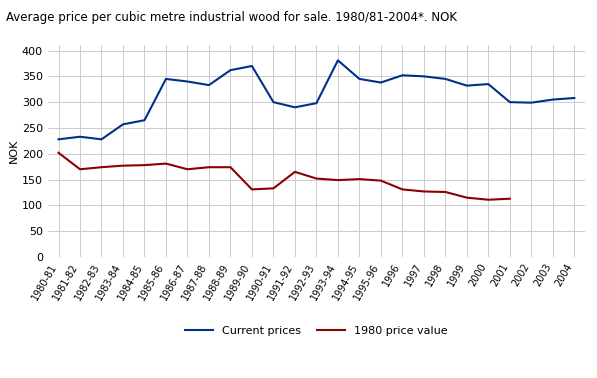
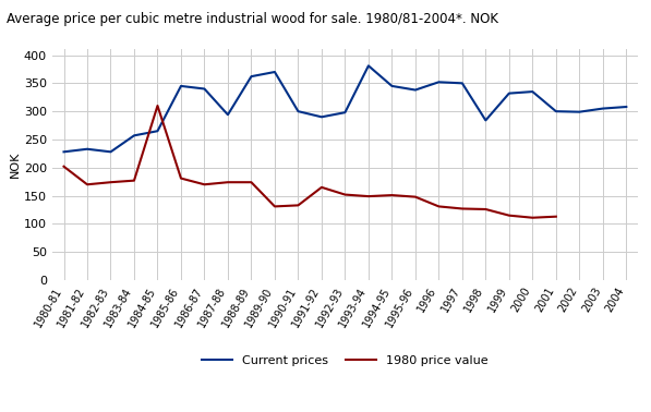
1980 price value/1984-85: 178 -> 310
Current prices/1987-88: 333 -> 294
Current prices/1998: 345 -> 284
